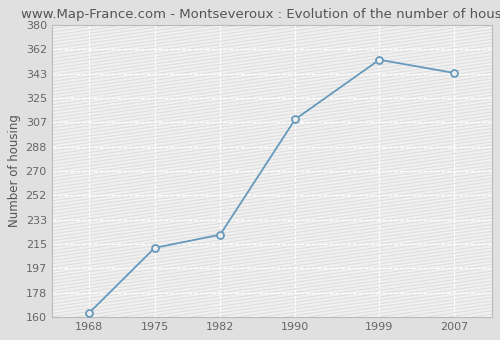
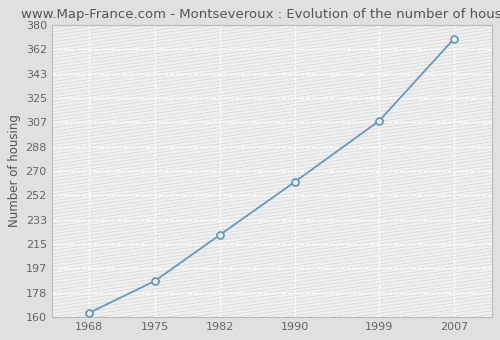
1975: 212 -> 187
1990: 309 -> 262
1999: 354 -> 308
2007: 344 -> 370
